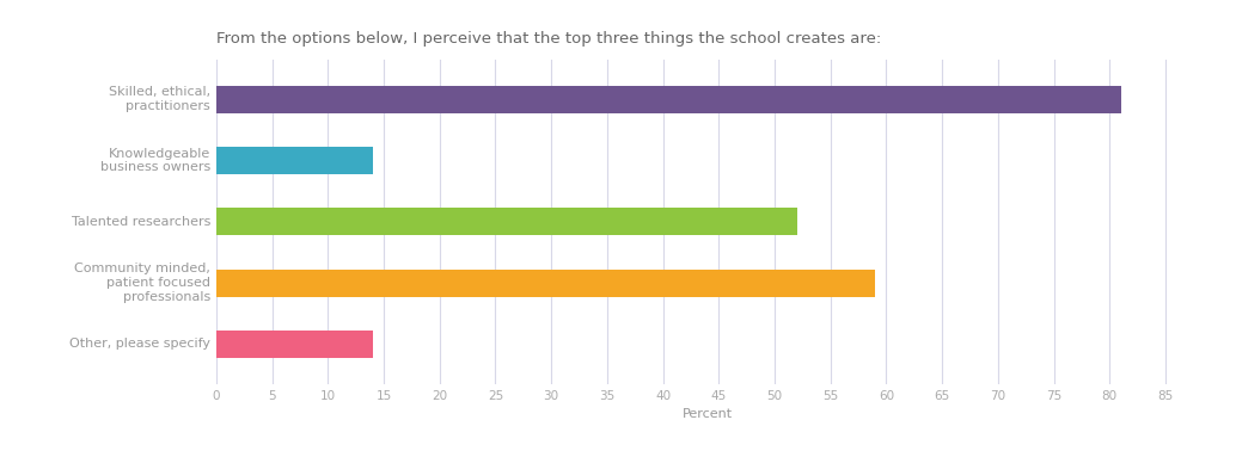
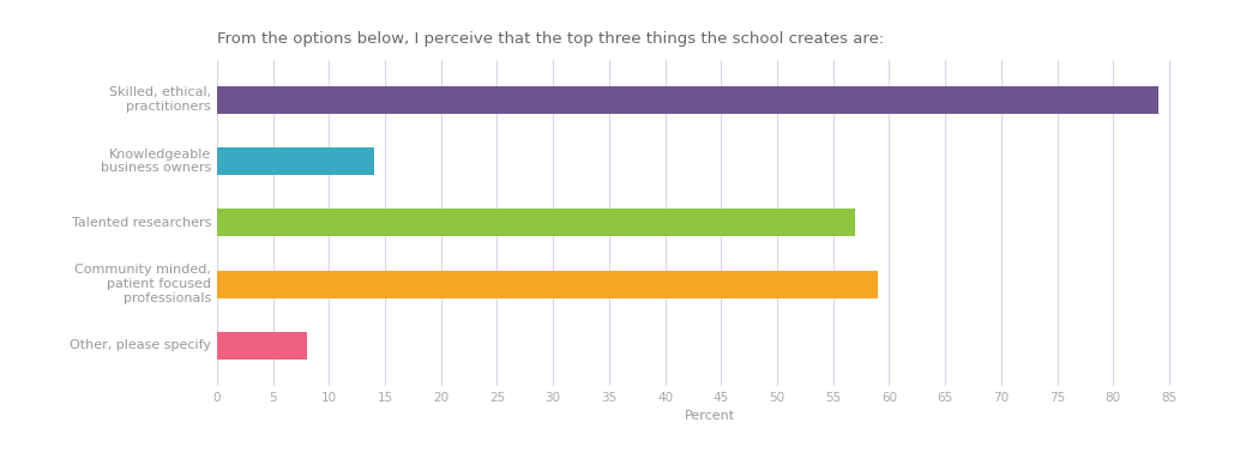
Skilled, ethical, practitioners: 81 -> 84
Talented researchers: 52 -> 57
Other, please specify: 14 -> 8
